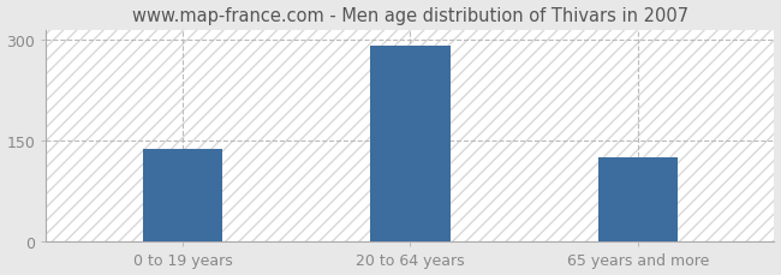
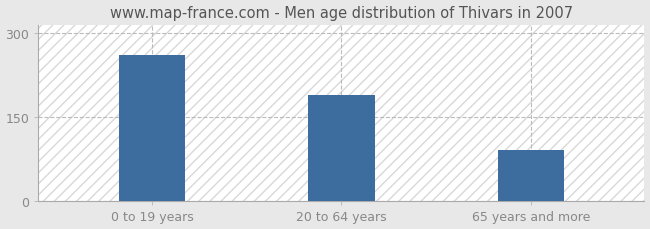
0 to 19 years: 138 -> 262
20 to 64 years: 291 -> 190
65 years and more: 126 -> 92
